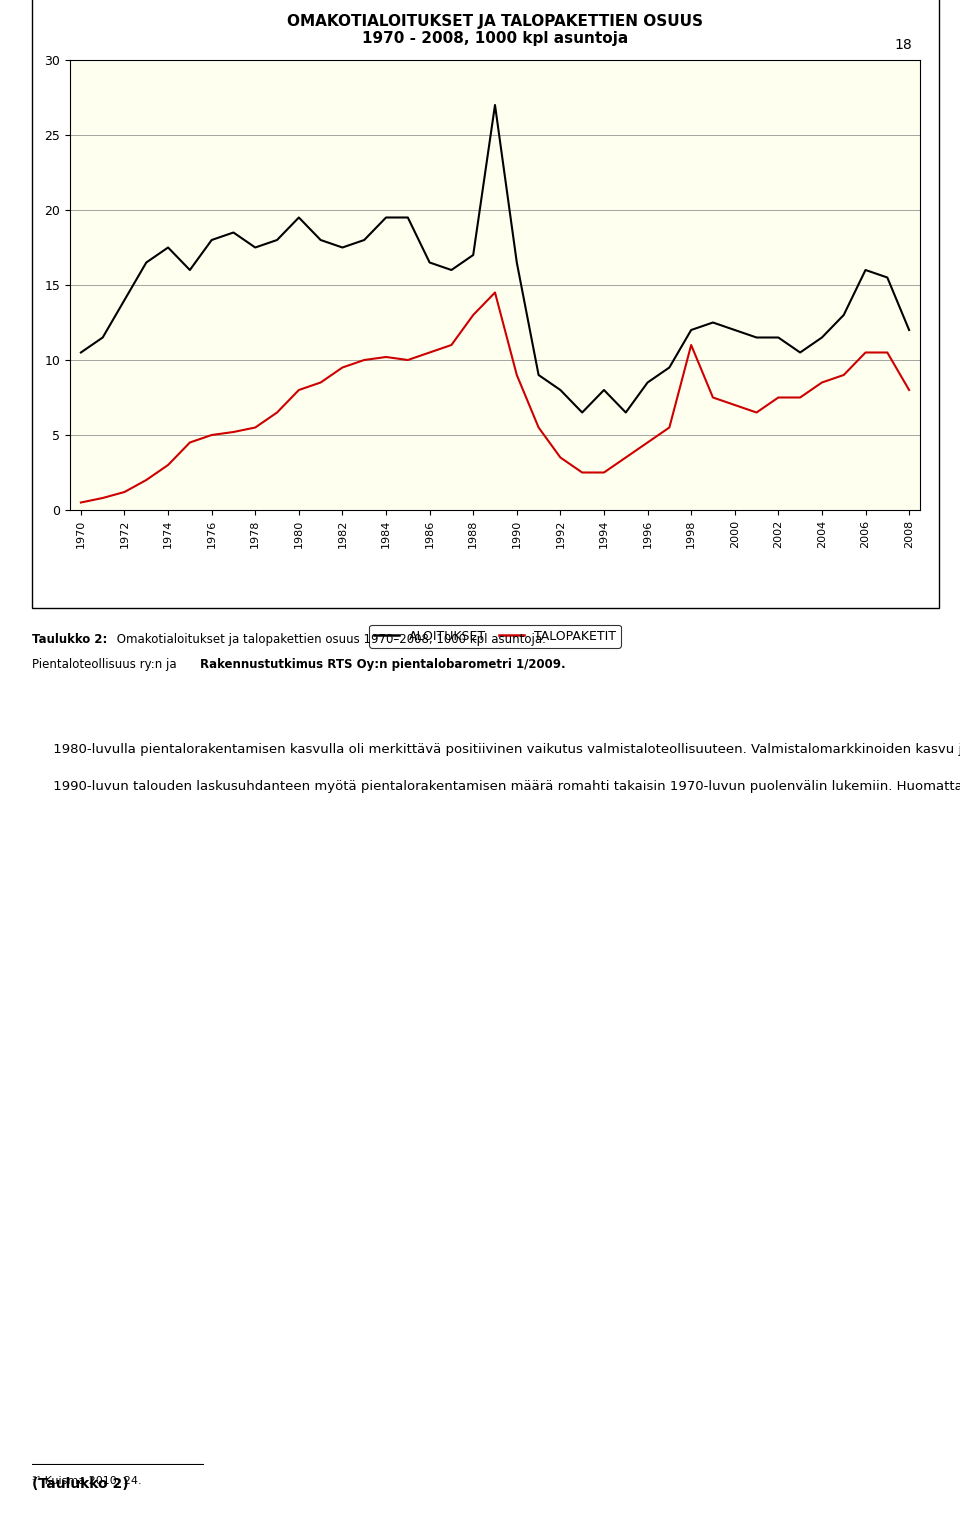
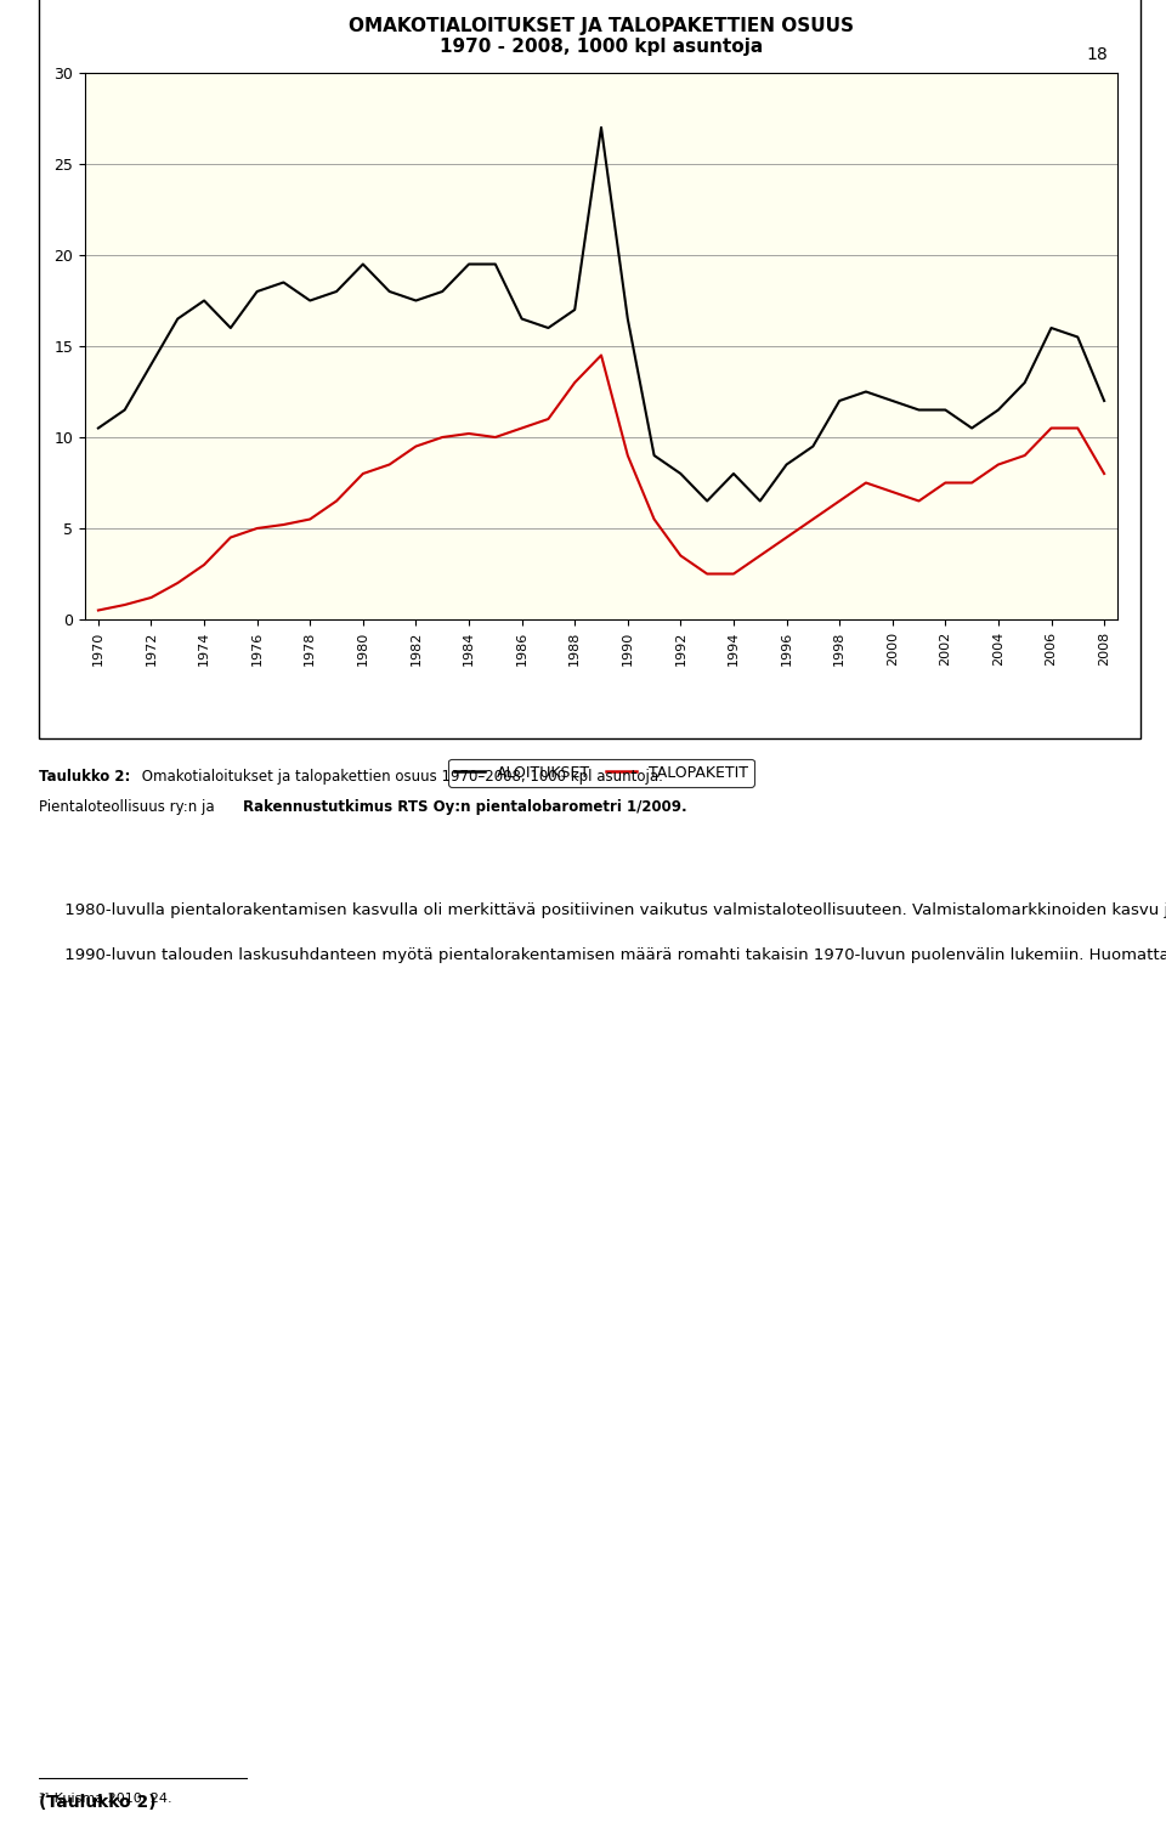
TALOPAKETIT/1998: 11.0 -> 6.5
